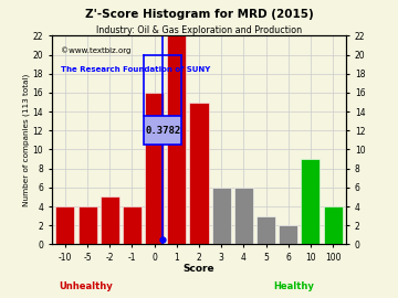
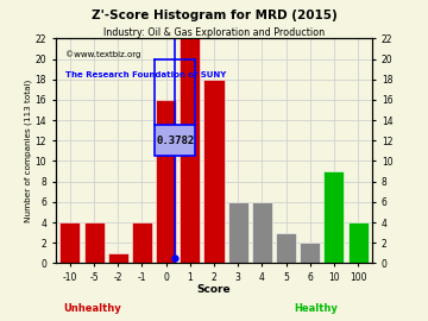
-2: 5 -> 1
2: 15 -> 18
